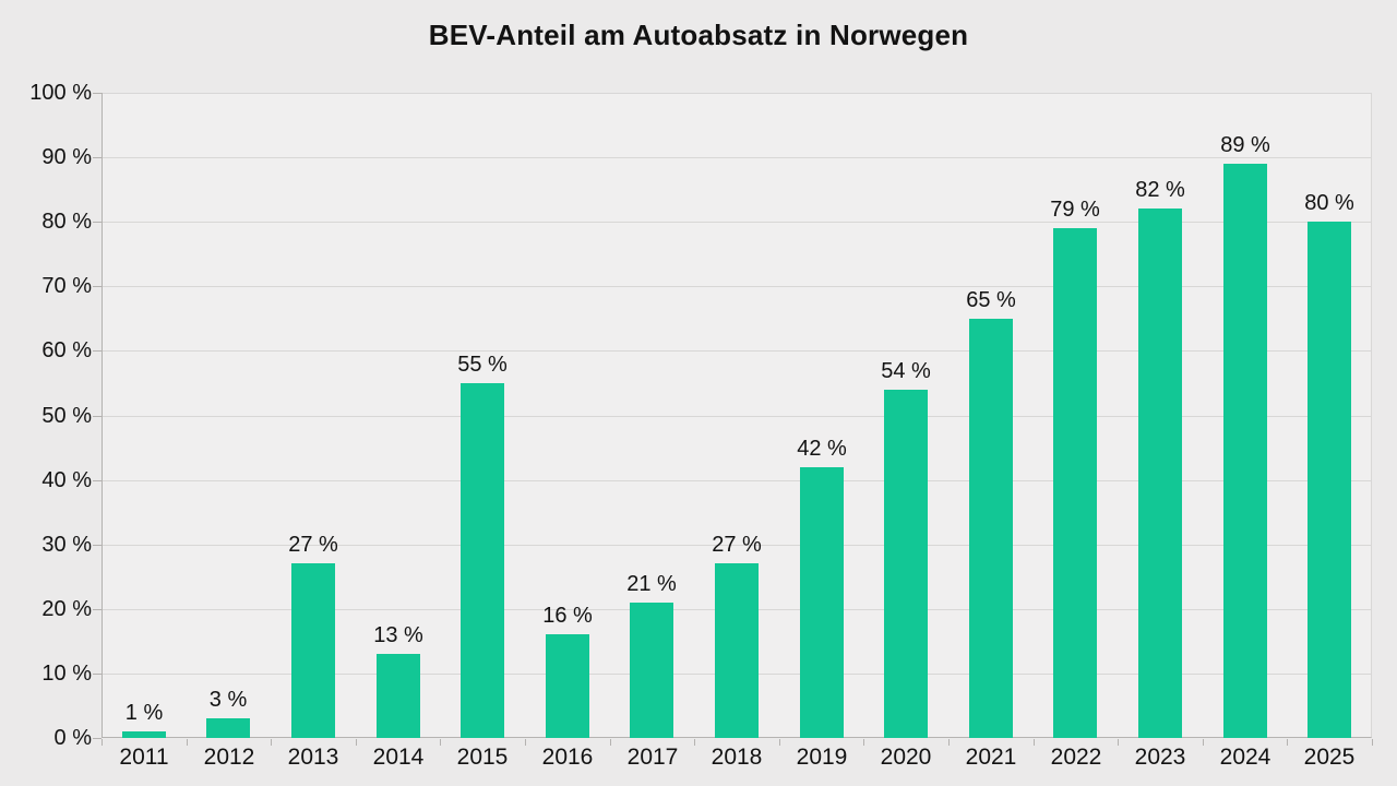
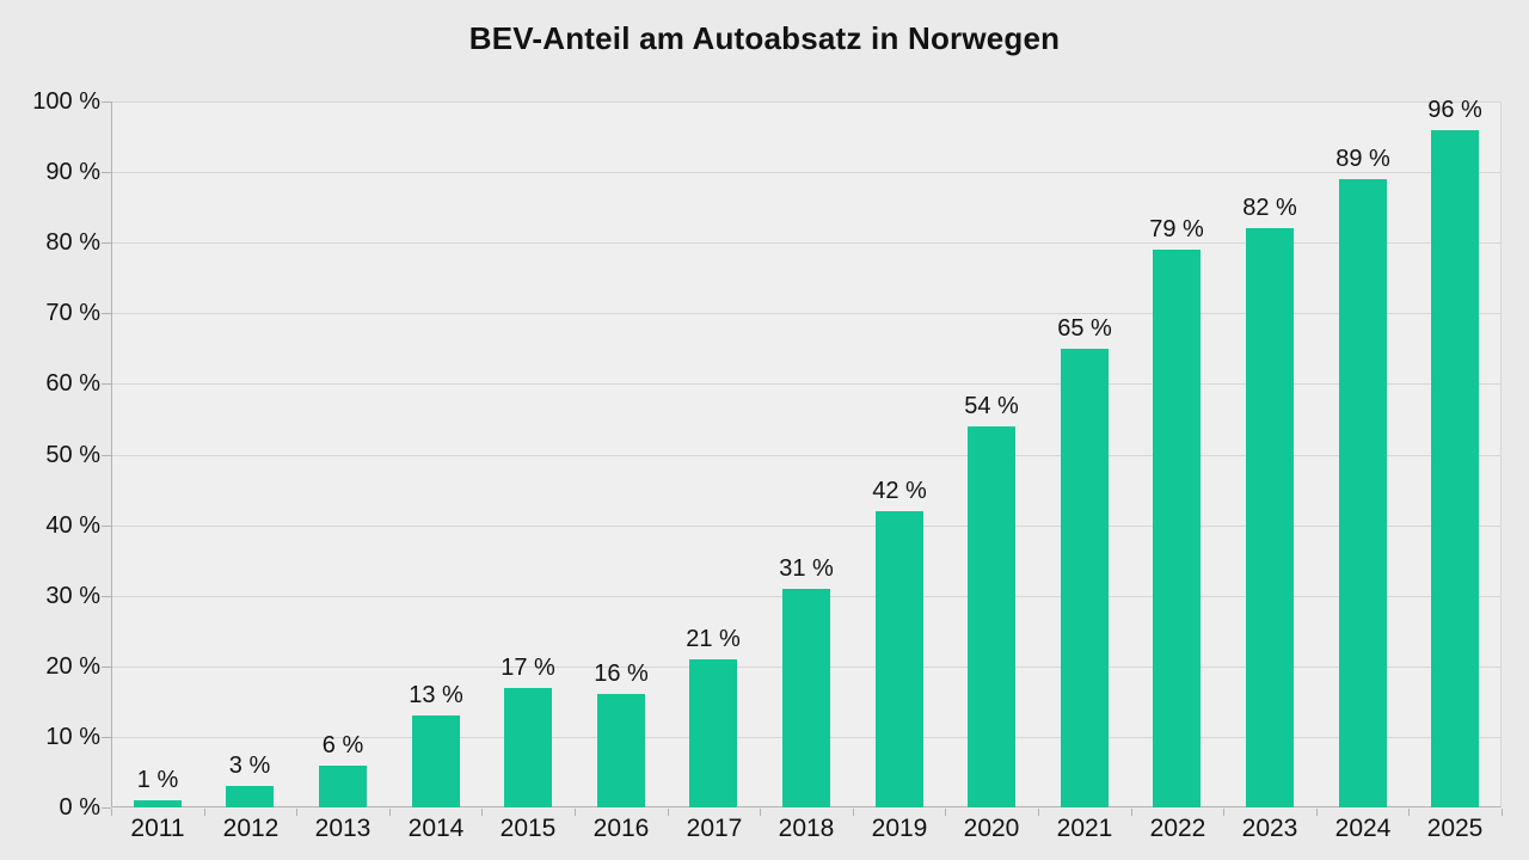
2013: 27 -> 6
2015: 55 -> 17
2018: 27 -> 31
2025: 80 -> 96
